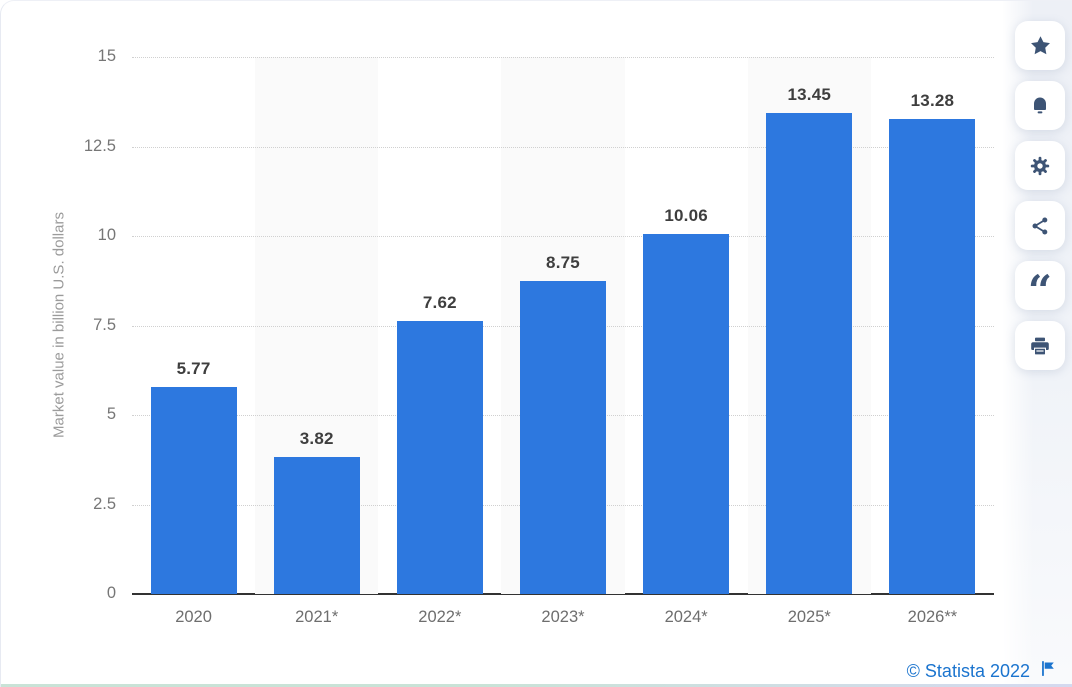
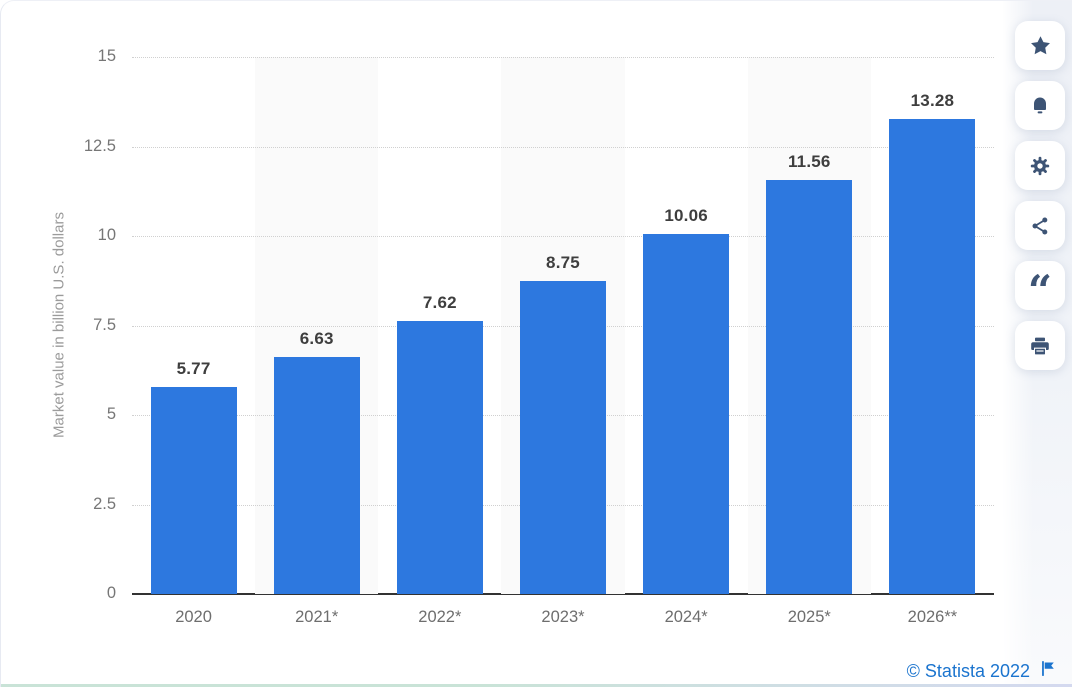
2021*: 3.82 -> 6.63
2025*: 13.45 -> 11.56
